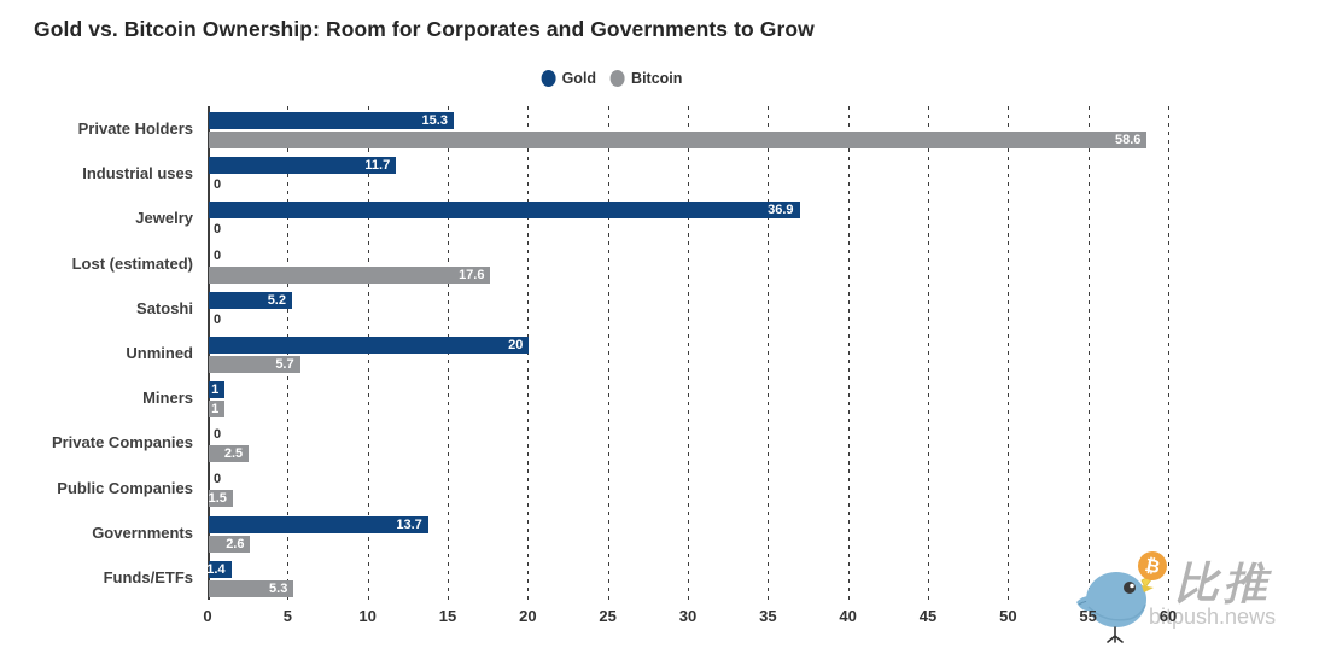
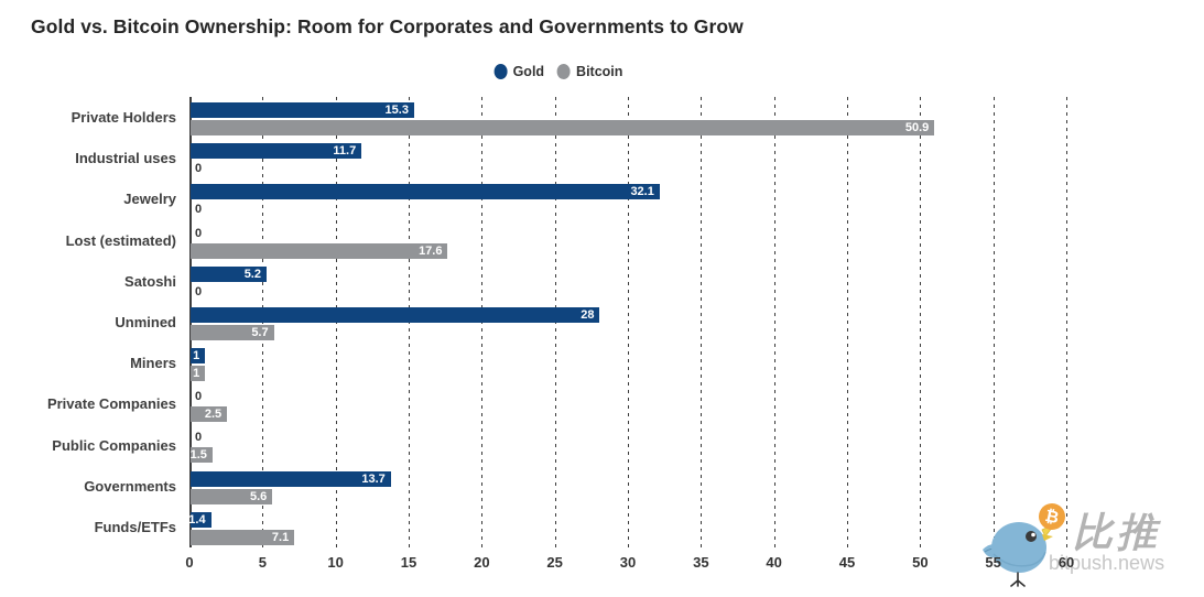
Bitcoin/Private Holders: 58.6 -> 50.9
Gold/Jewelry: 36.9 -> 32.1
Gold/Unmined: 20 -> 28
Bitcoin/Governments: 2.6 -> 5.6
Bitcoin/Funds/ETFs: 5.3 -> 7.1
